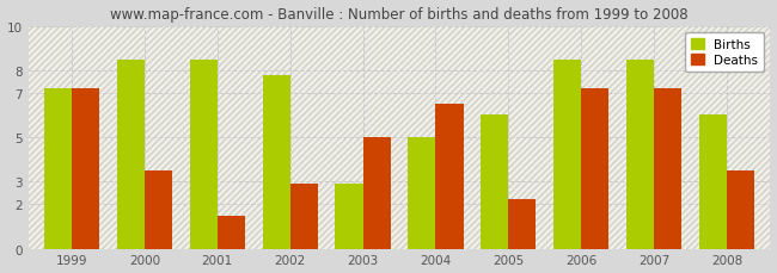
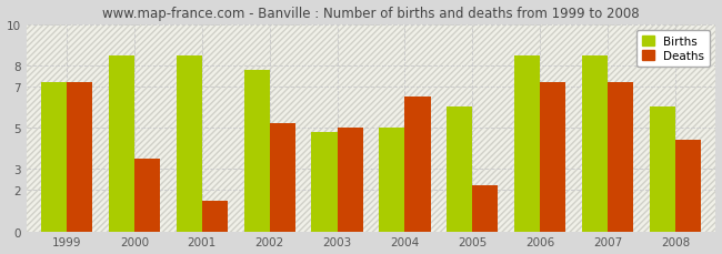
Deaths/2002: 2.9 -> 5.2
Births/2003: 2.9 -> 4.8
Deaths/2008: 3.5 -> 4.4
